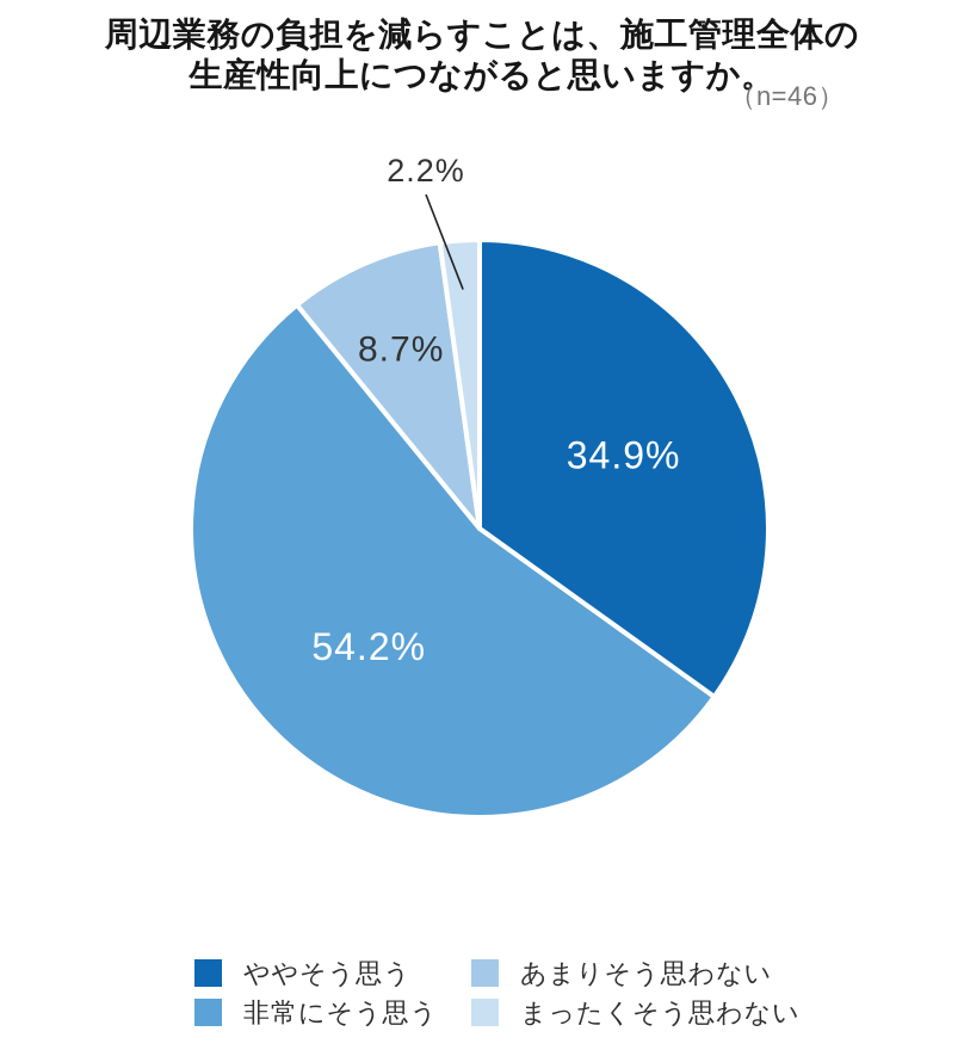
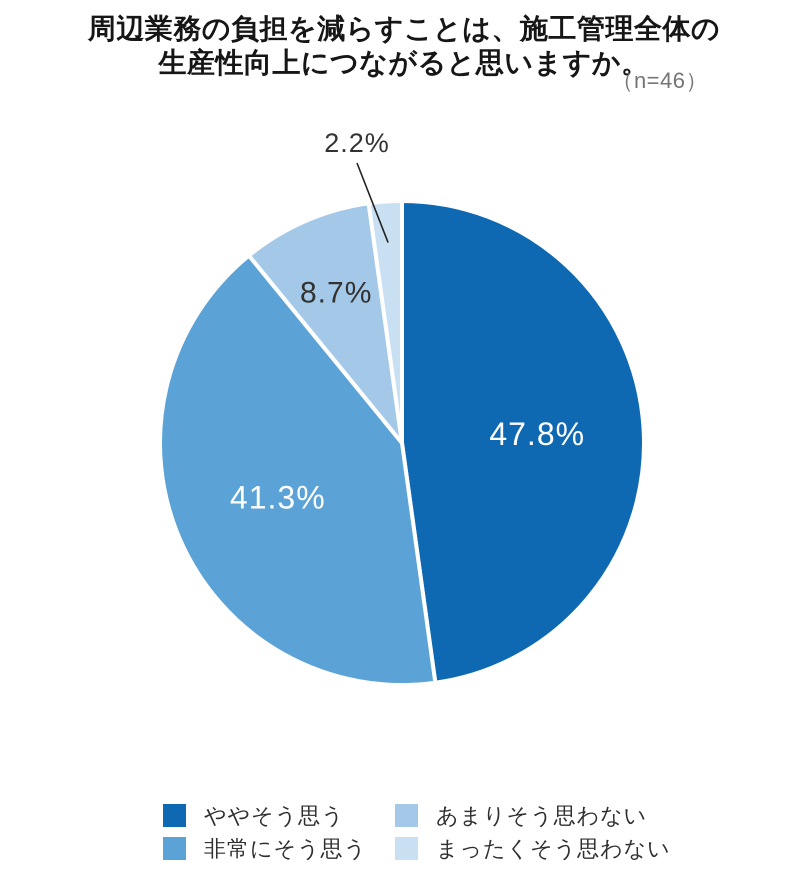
ややそう思う: 34.9% -> 47.8%
非常にそう思う: 54.2% -> 41.3%
